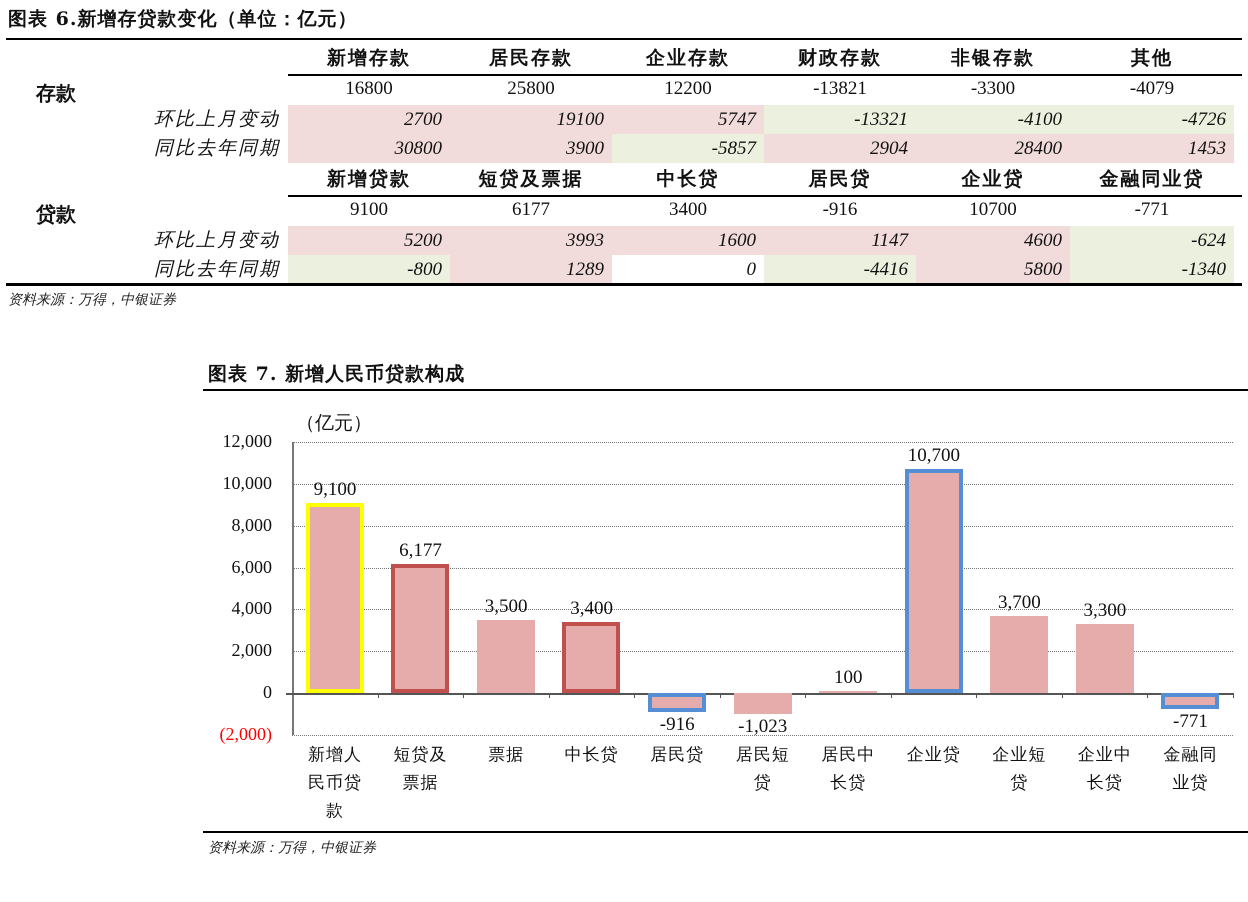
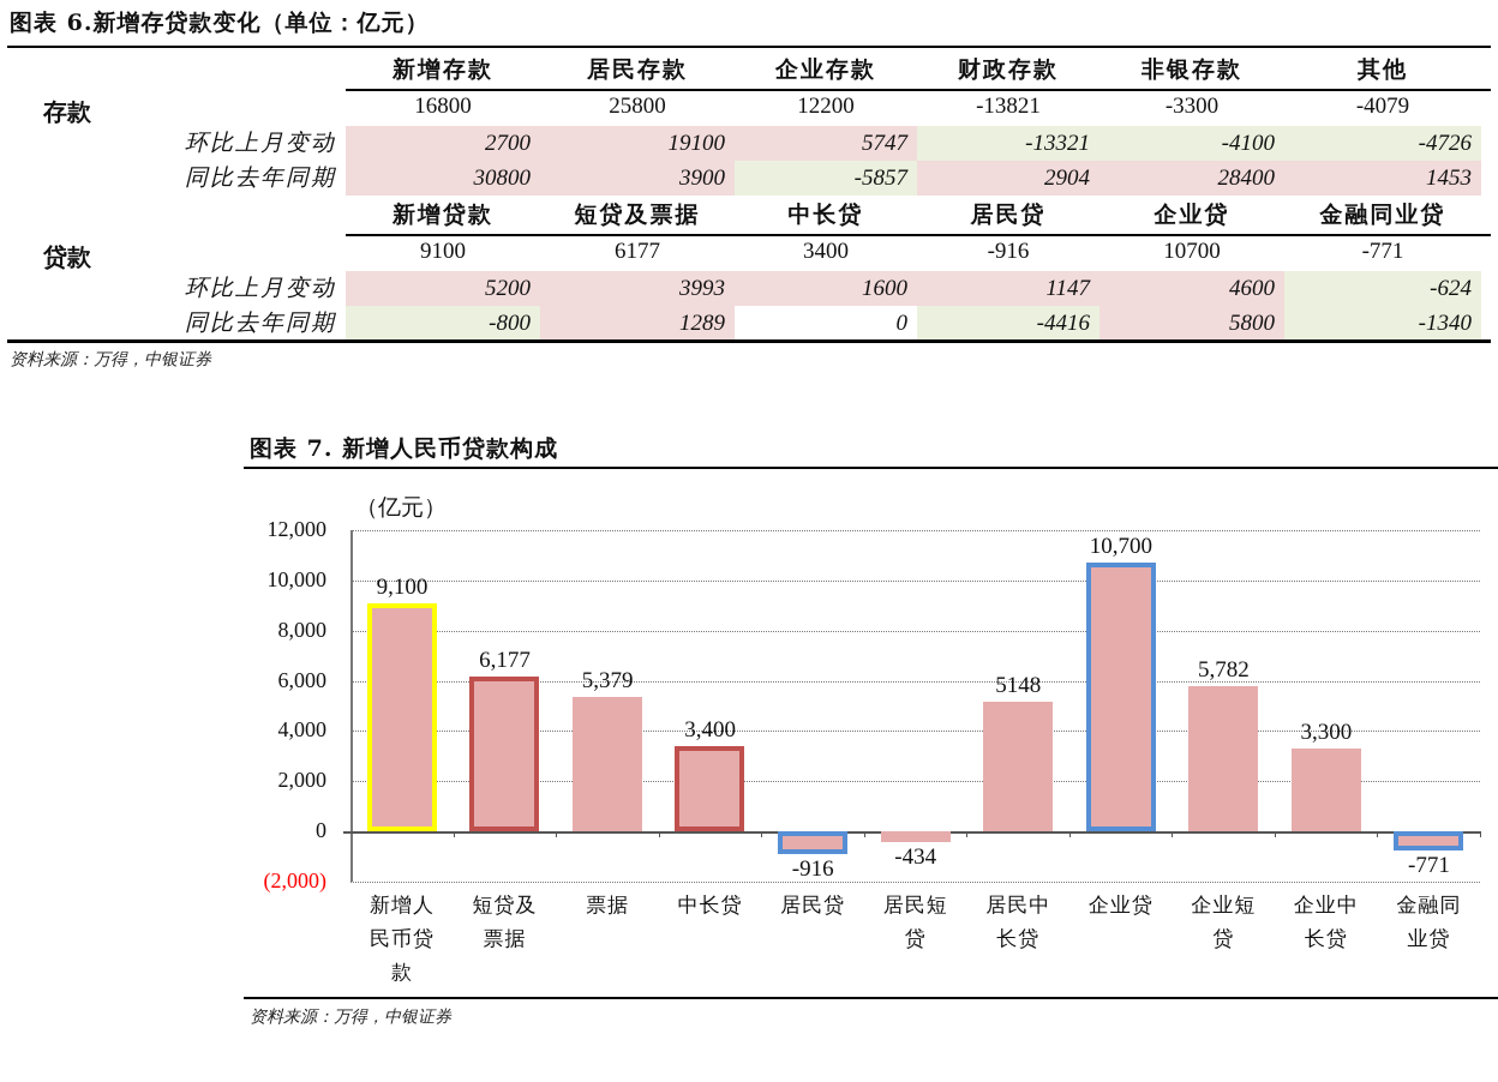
票据: 3,500 -> 5,379
居民短贷: -1,023 -> -434
居民中长贷: 100 -> 5148
企业短贷: 3,700 -> 5,782
